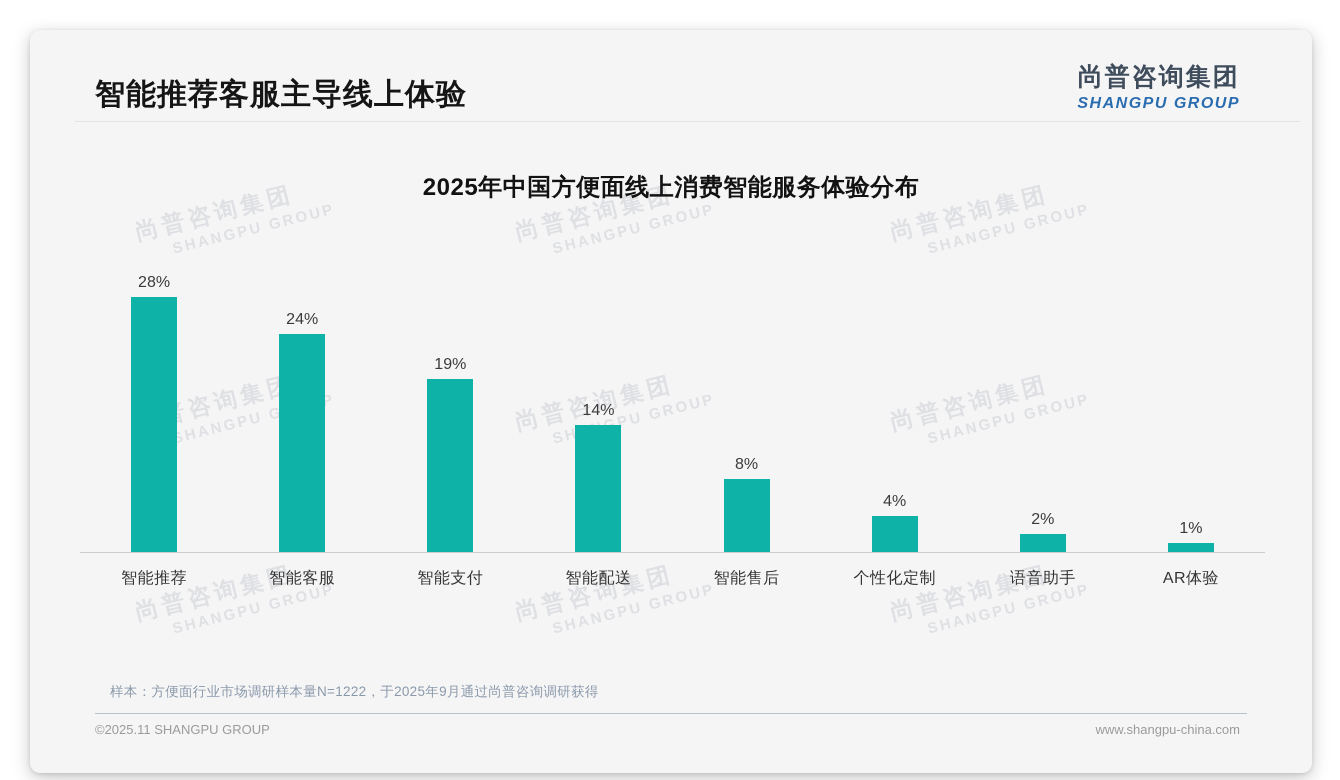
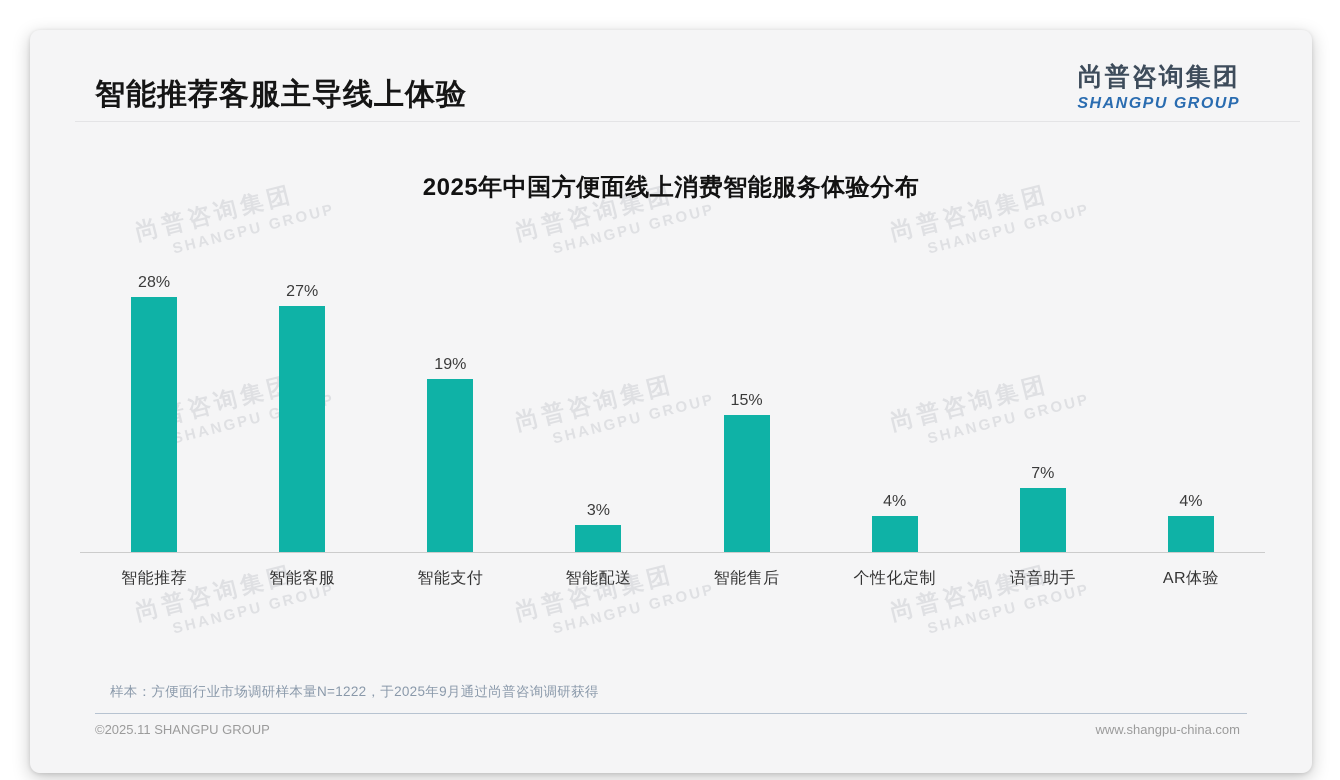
智能客服: 24% -> 27%
智能配送: 14% -> 3%
智能售后: 8% -> 15%
语音助手: 2% -> 7%
AR体验: 1% -> 4%
